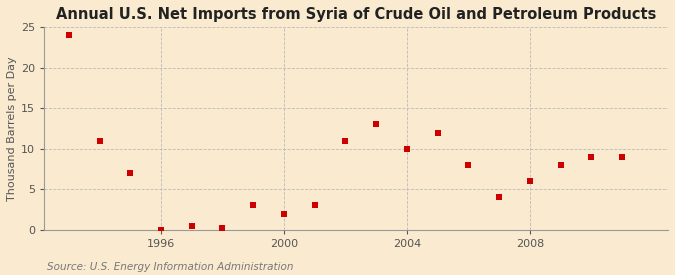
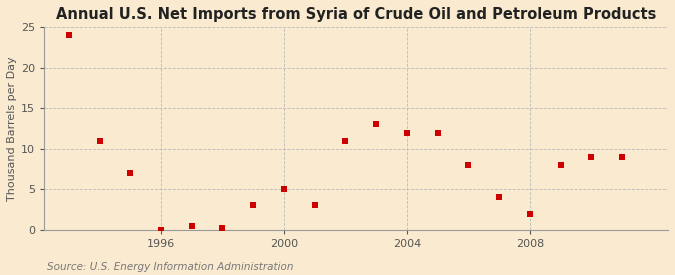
2000: 2.0 -> 5.0
2004: 10.0 -> 12.0
2008: 6.0 -> 2.0
